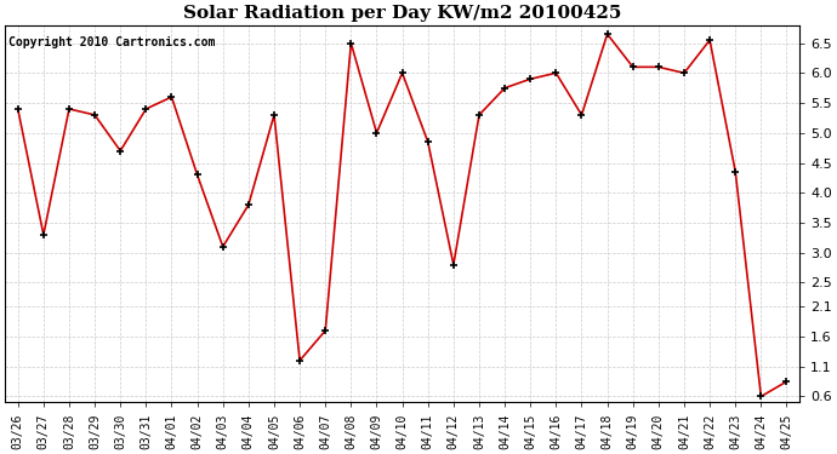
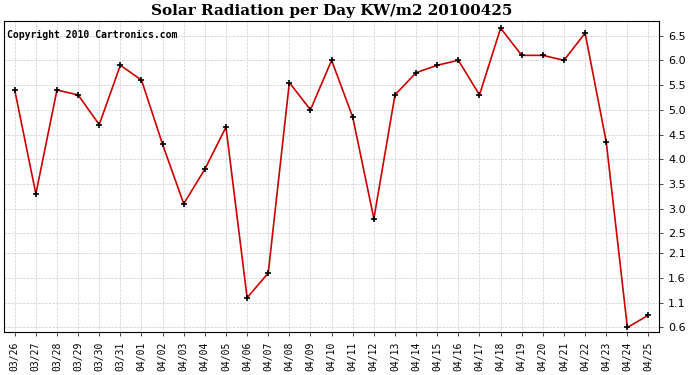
03/31: 5.40 -> 5.90
04/05: 5.30 -> 4.65
04/08: 6.50 -> 5.55
